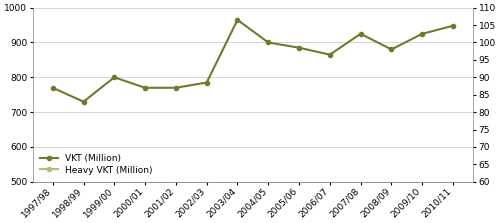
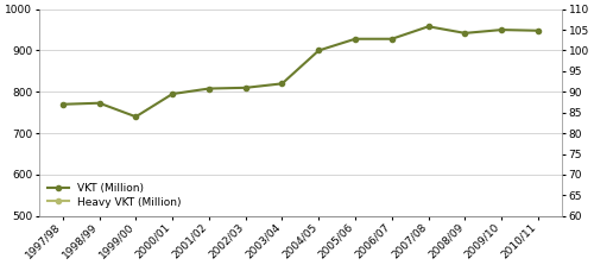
VKT (Million)/1998/99: 730 -> 773
VKT (Million)/1999/00: 800 -> 740
VKT (Million)/2000/01: 770 -> 795
VKT (Million)/2001/02: 770 -> 808
VKT (Million)/2002/03: 785 -> 810
VKT (Million)/2003/04: 965 -> 820
VKT (Million)/2005/06: 885 -> 928
VKT (Million)/2006/07: 865 -> 928
VKT (Million)/2007/08: 925 -> 958
VKT (Million)/2008/09: 880 -> 942
VKT (Million)/2009/10: 925 -> 950
